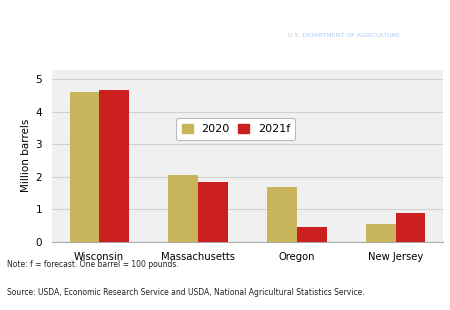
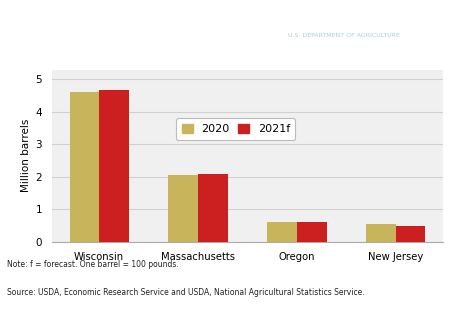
2021f/Massachusetts: 1.85 -> 2.10
2020/Oregon: 1.70 -> 0.62
2021f/Oregon: 0.45 -> 0.62
2021f/New Jersey: 0.90 -> 0.50
